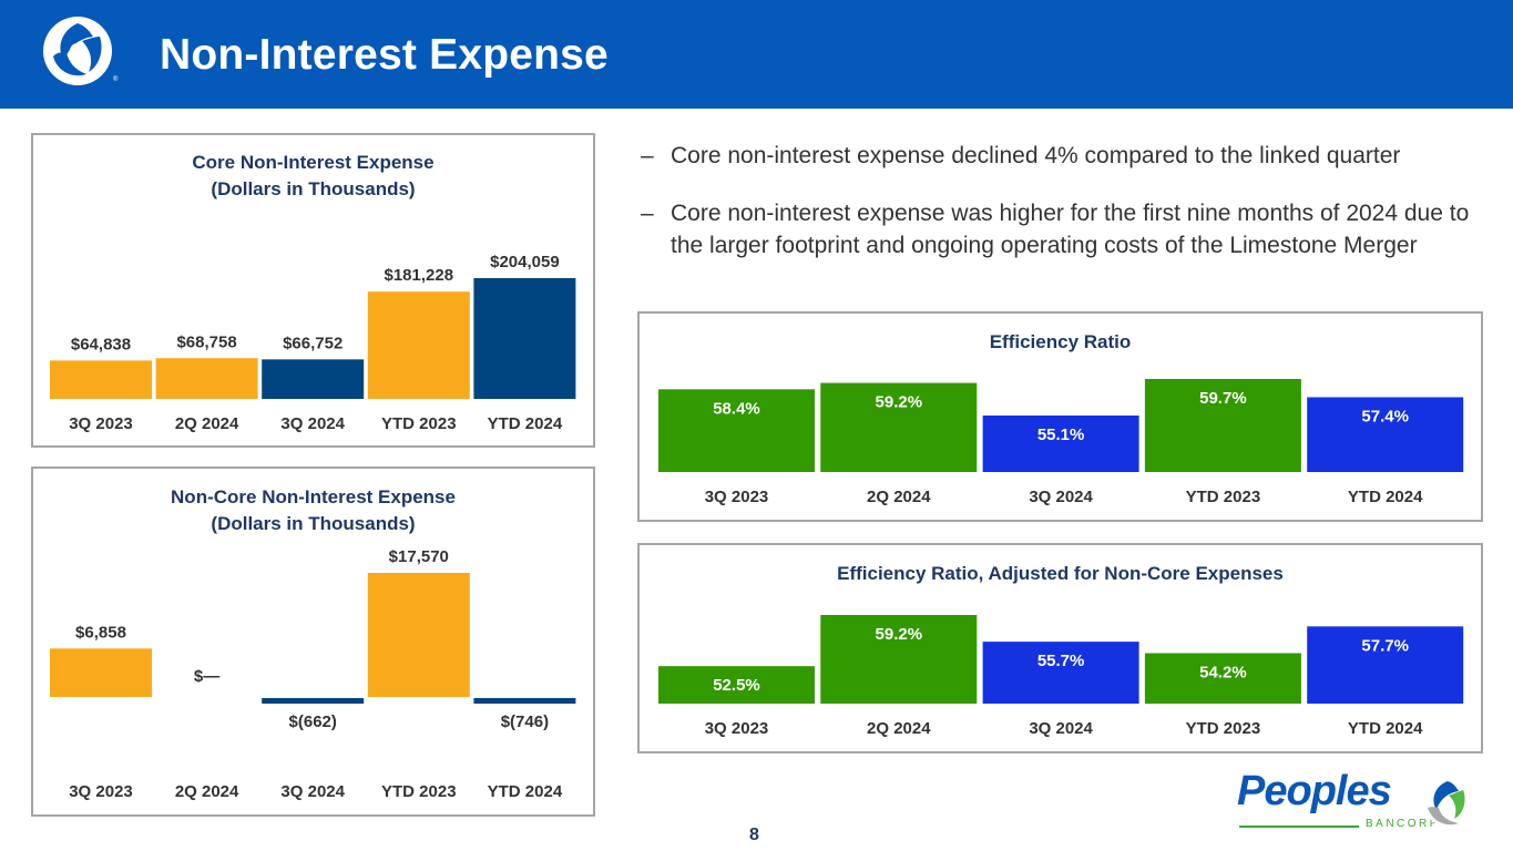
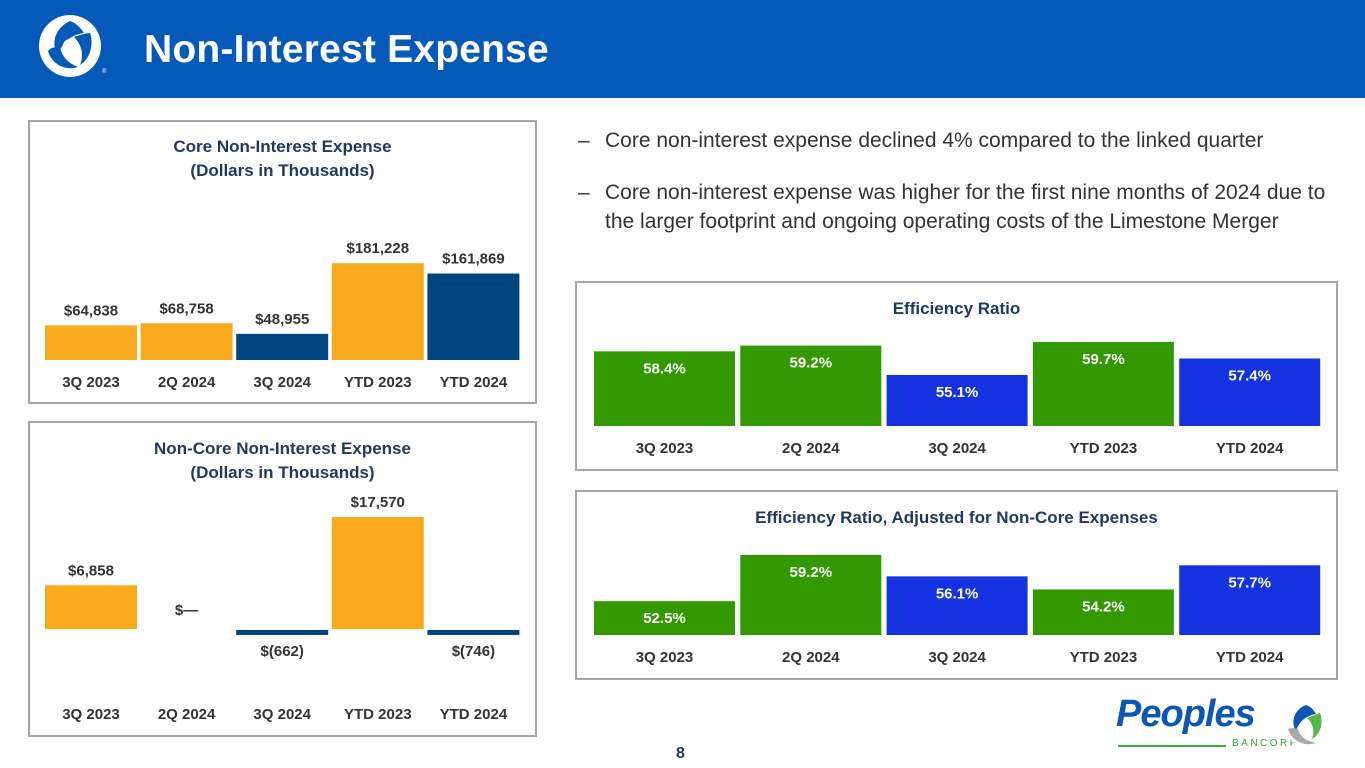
Core Non-Interest Expense/3Q 2024: $66,752 -> $48,955
Core Non-Interest Expense/YTD 2024: $204,059 -> $161,869
Efficiency Ratio, Adjusted for Non-Core Expenses/3Q 2024: 55.7% -> 56.1%
